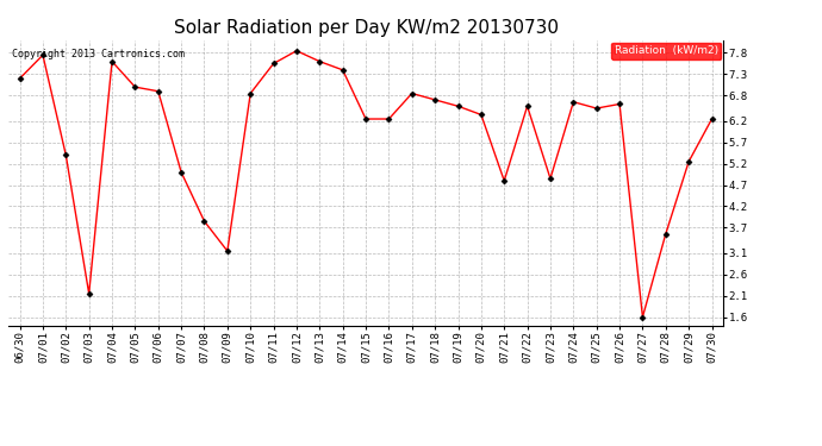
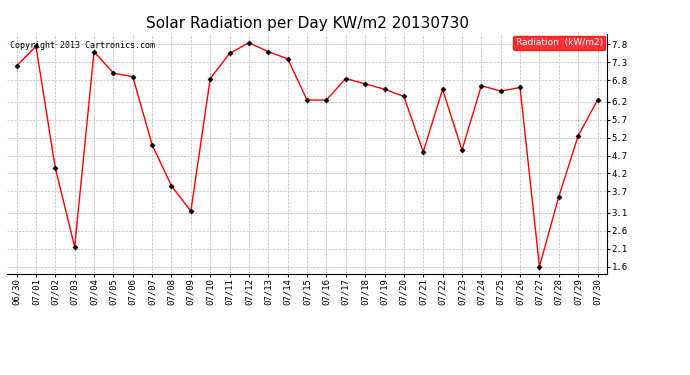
07/02: 5.40 -> 4.35
